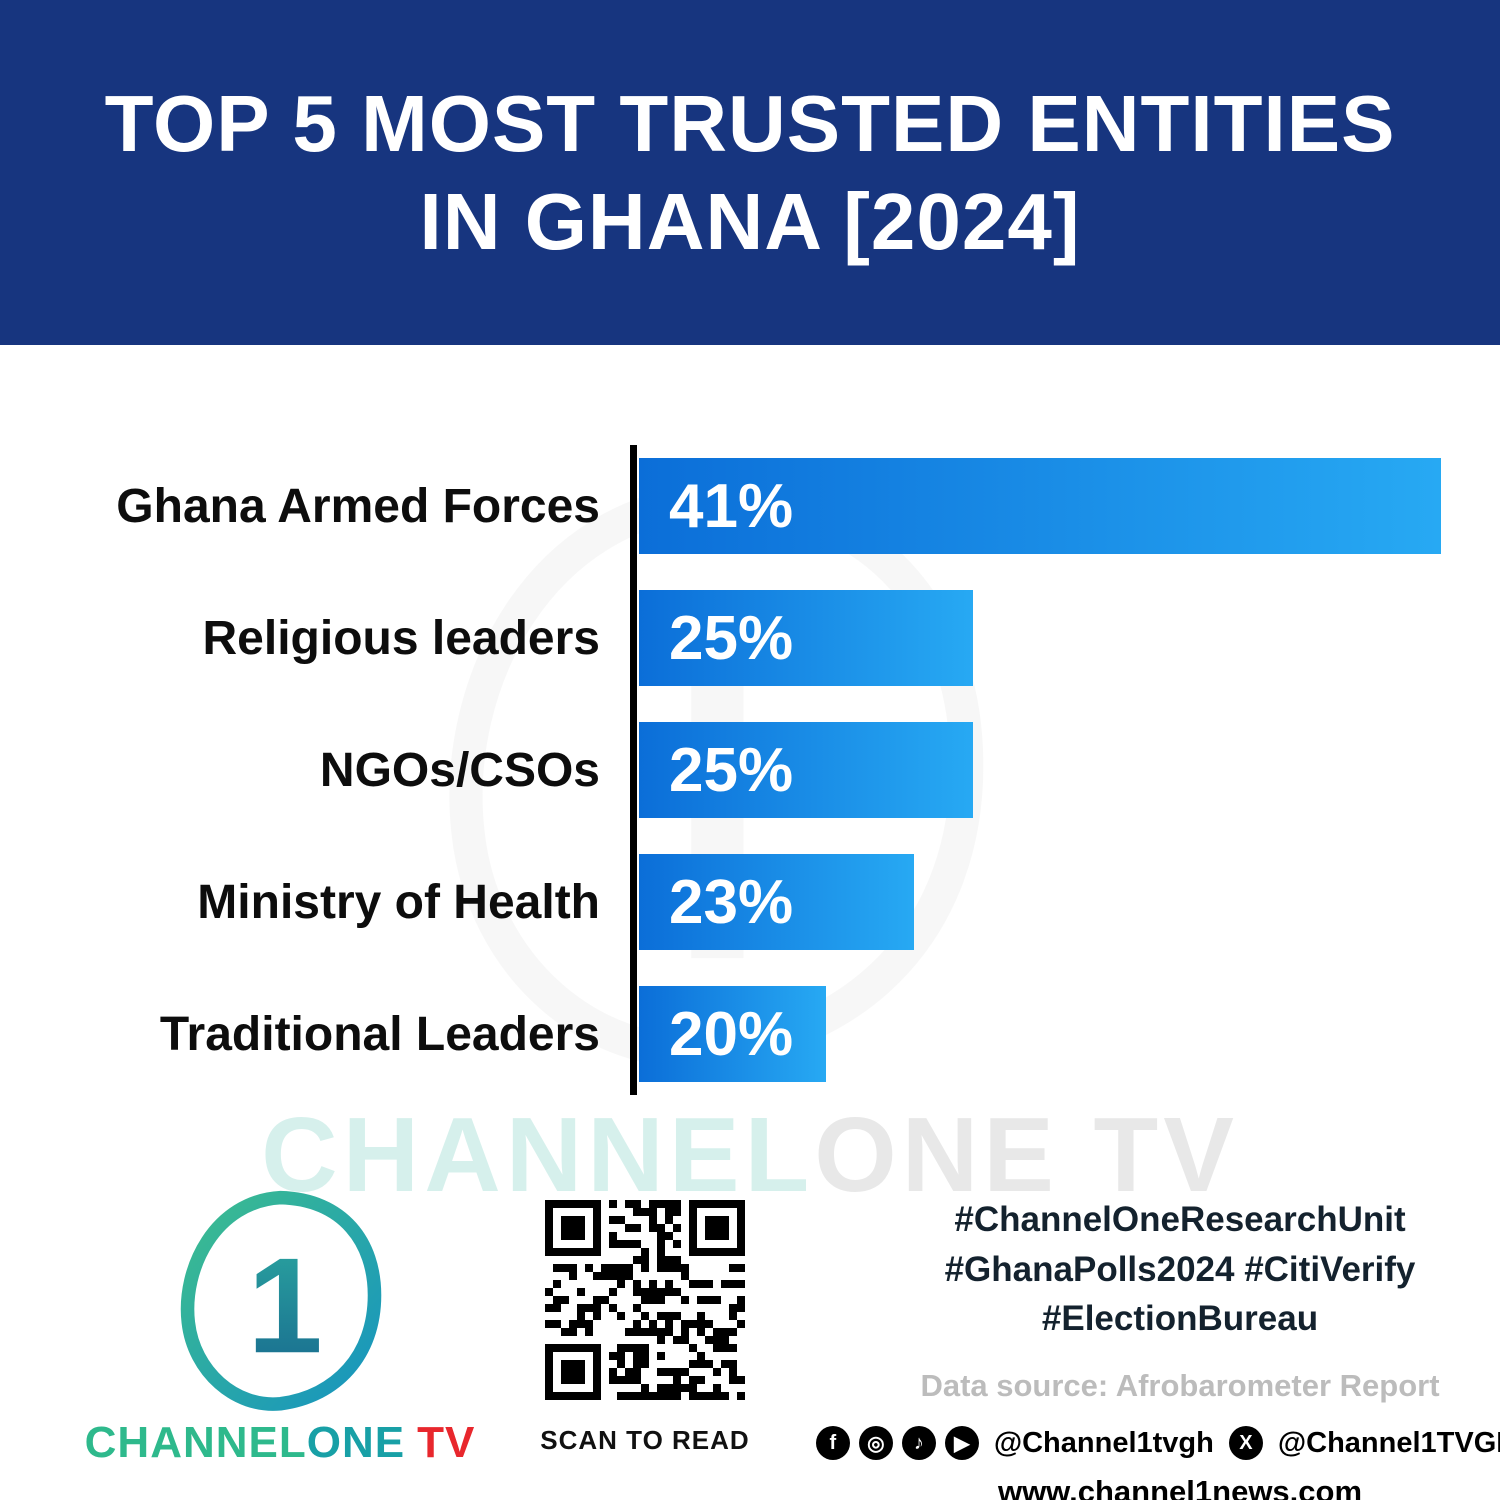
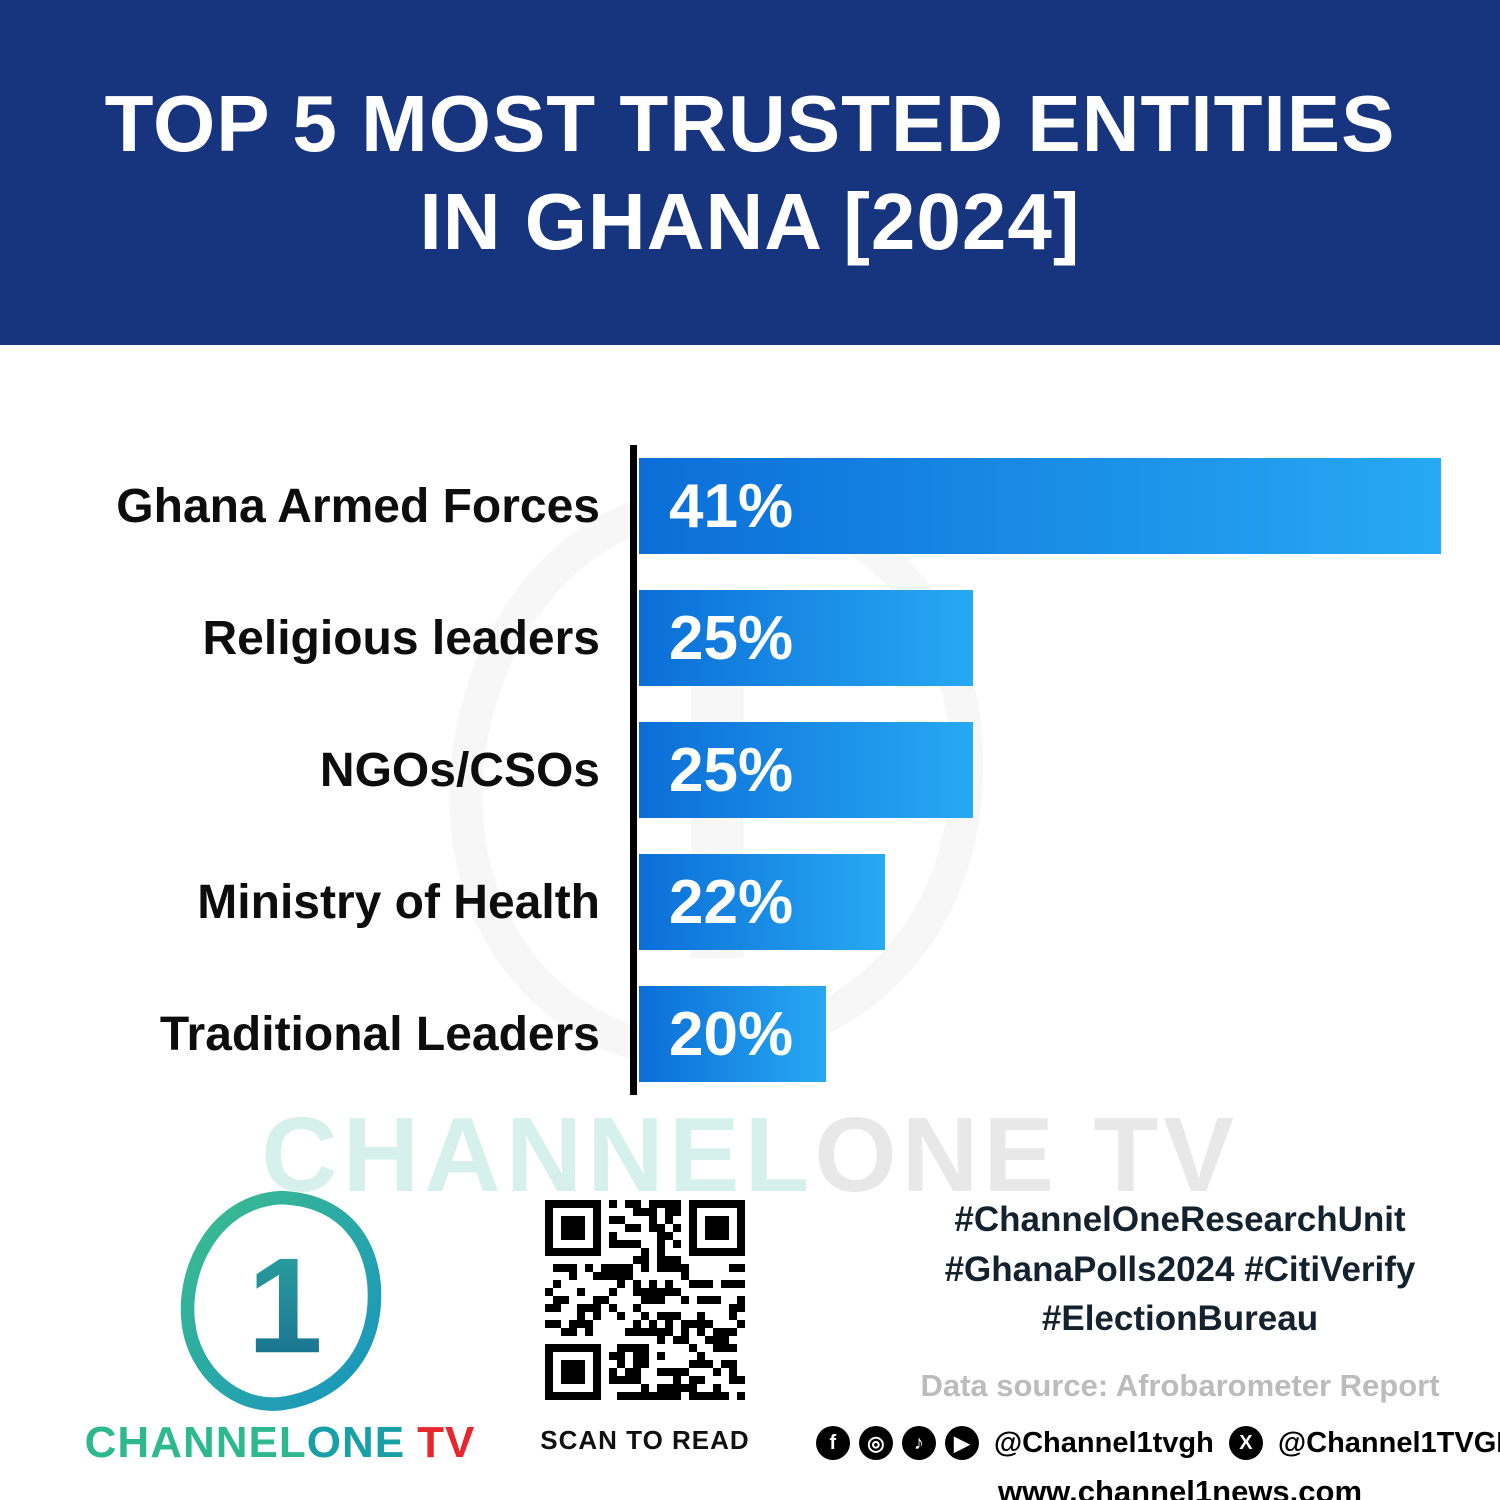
Ministry of Health: 23% -> 22%
